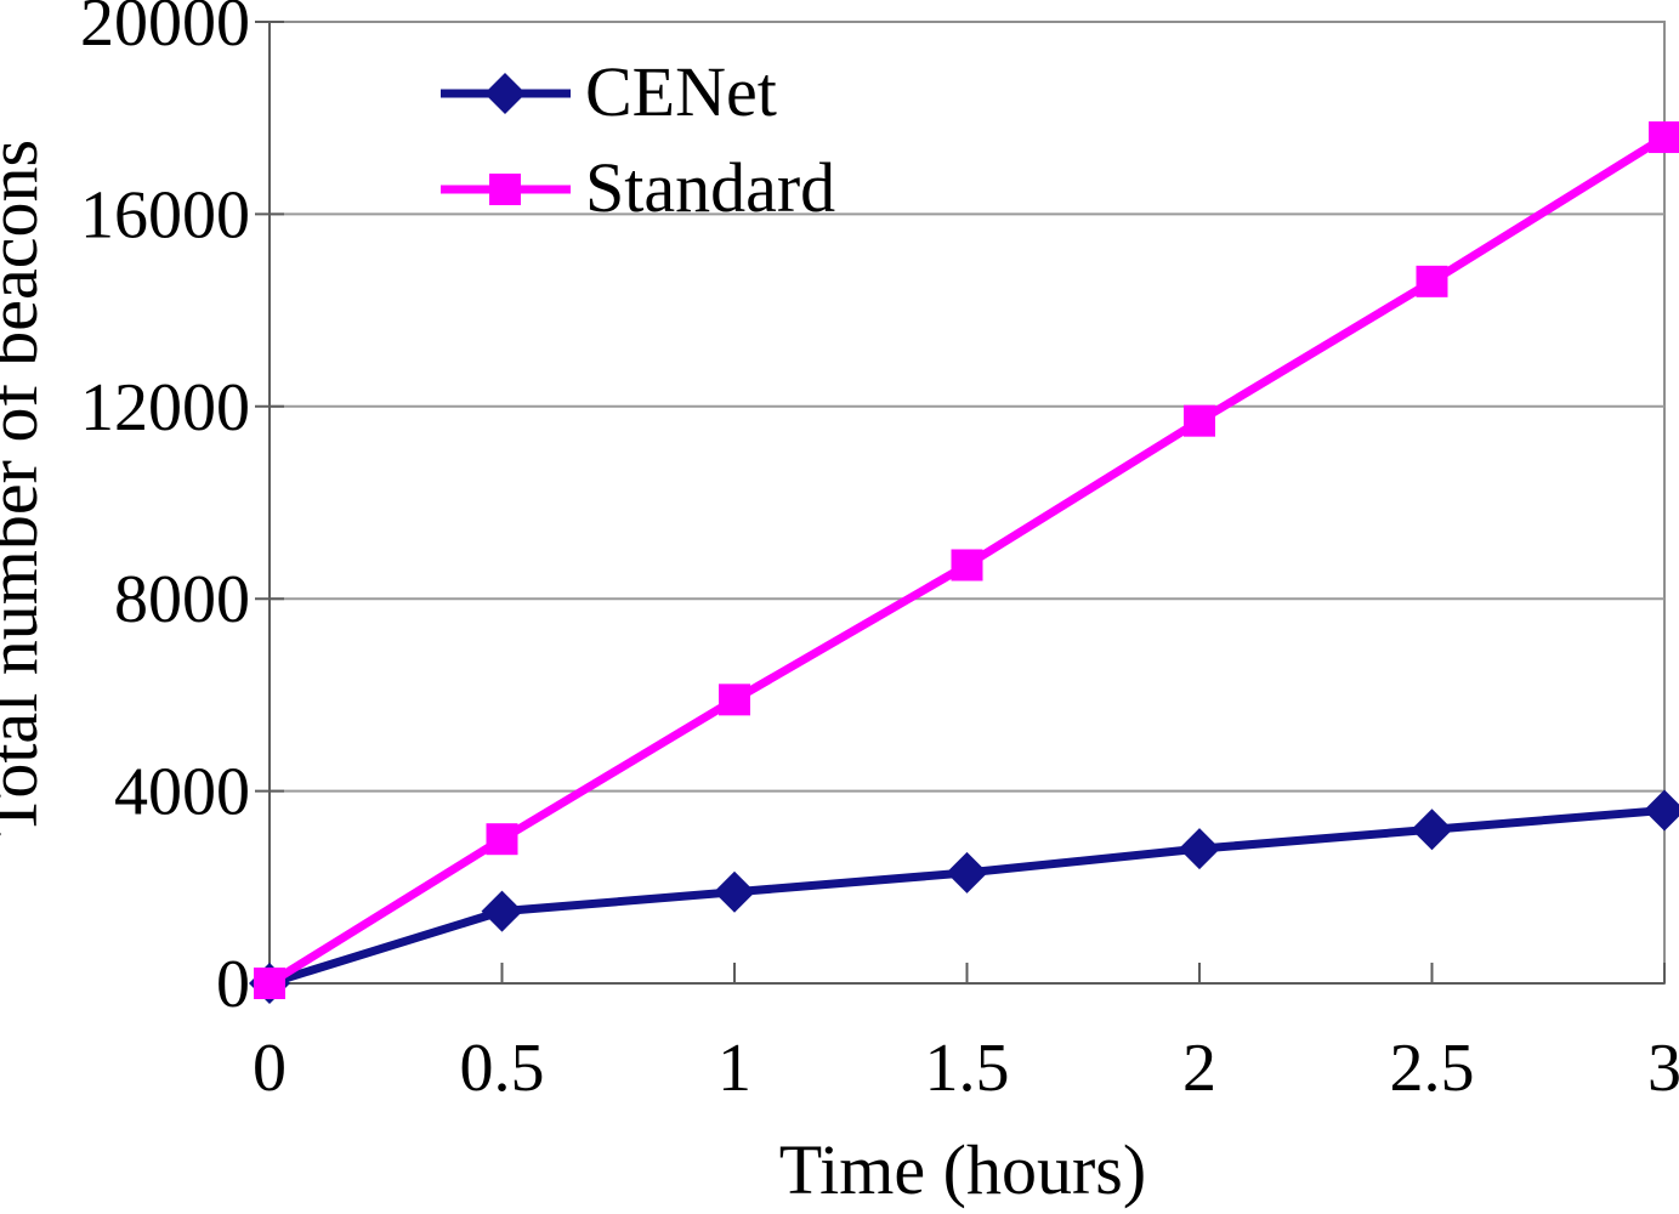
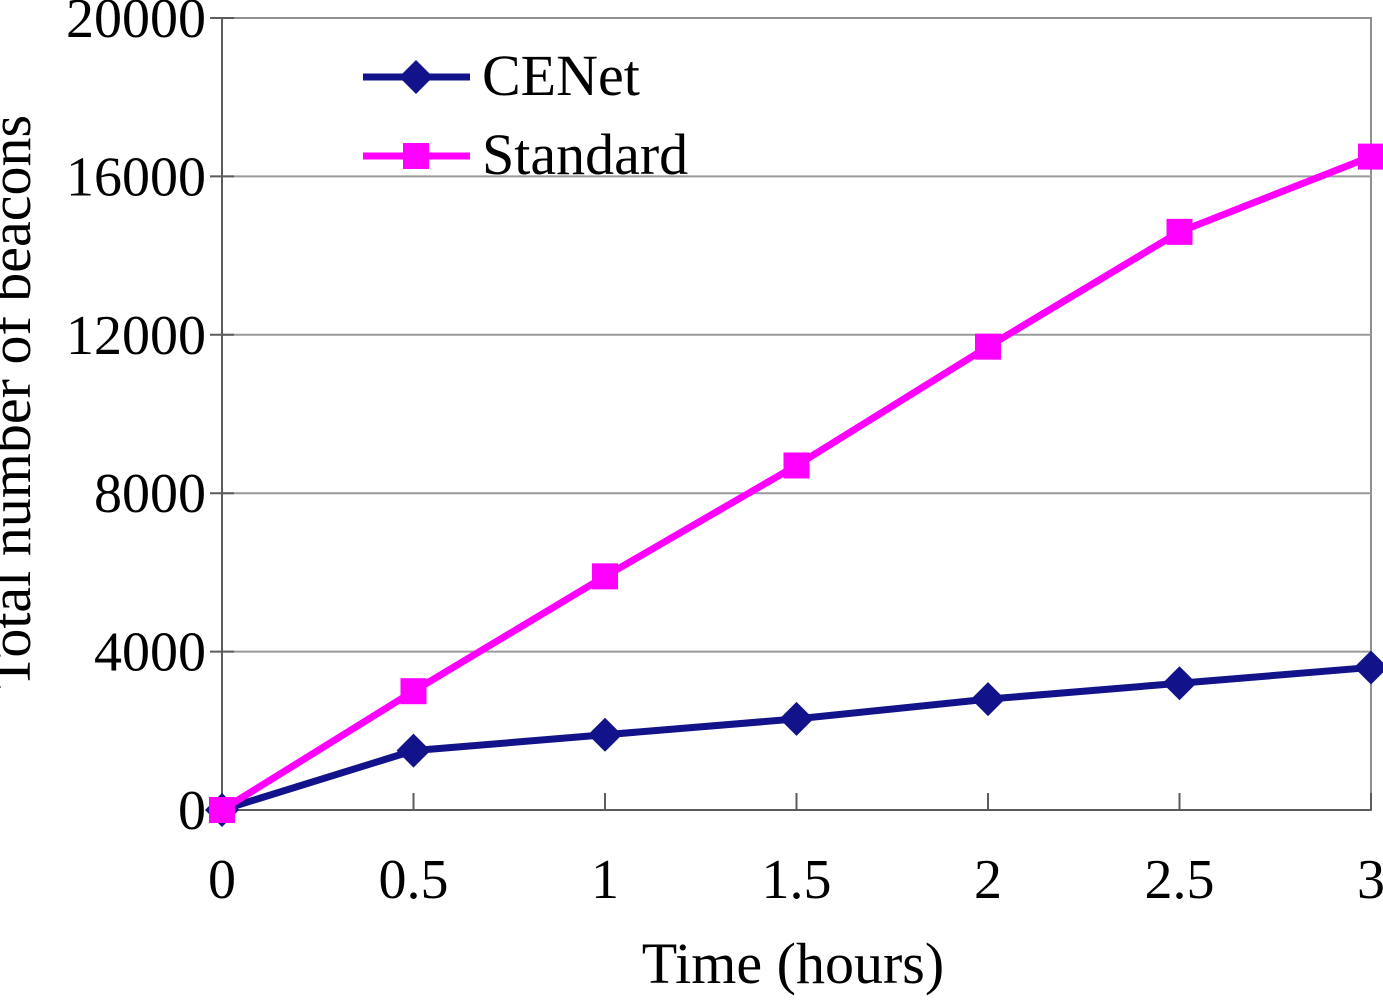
Standard/3: 17600 -> 16500
